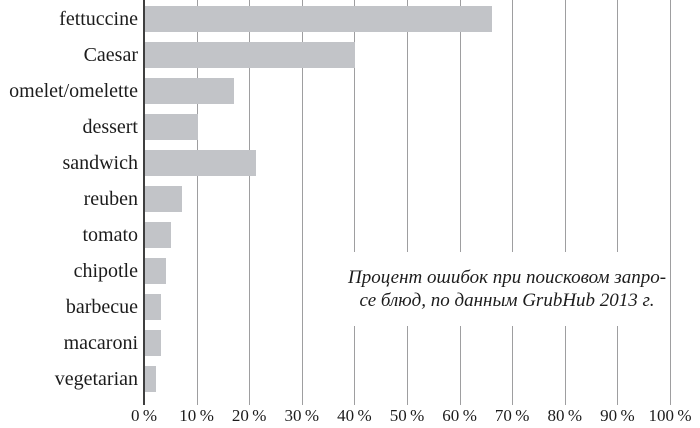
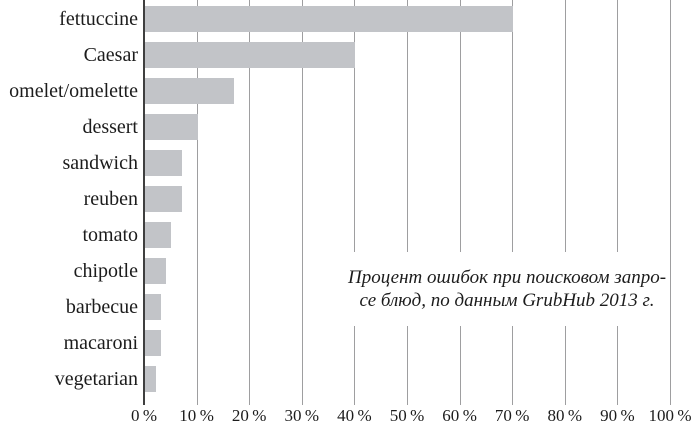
fettuccine: 66% -> 70%
sandwich: 21% -> 7%
